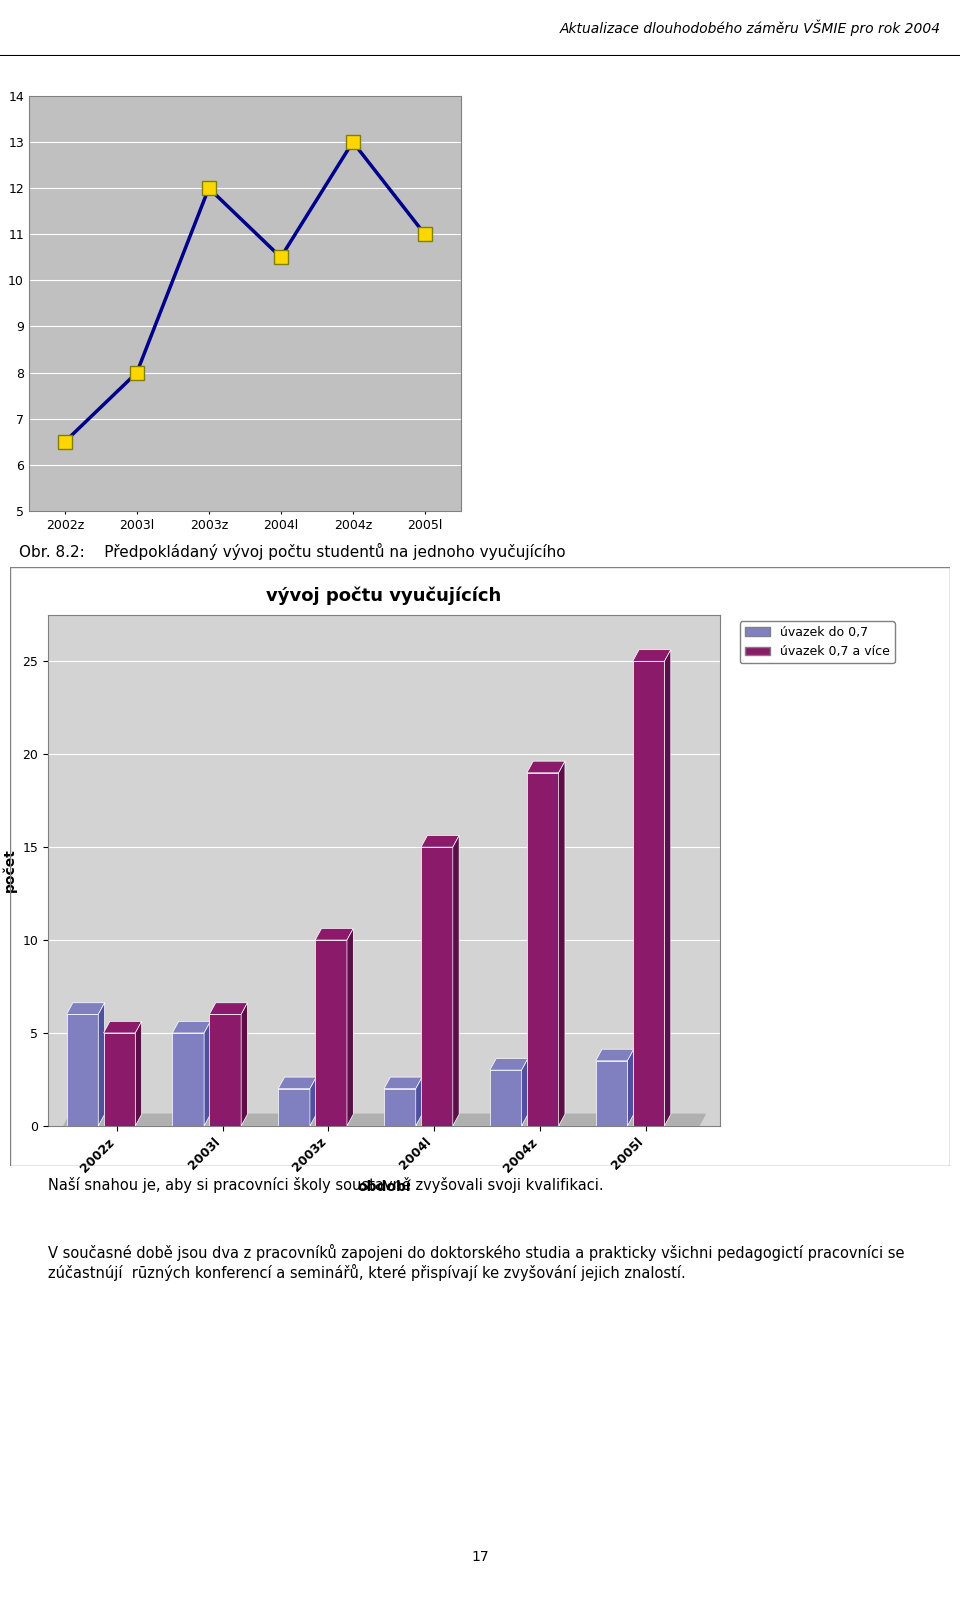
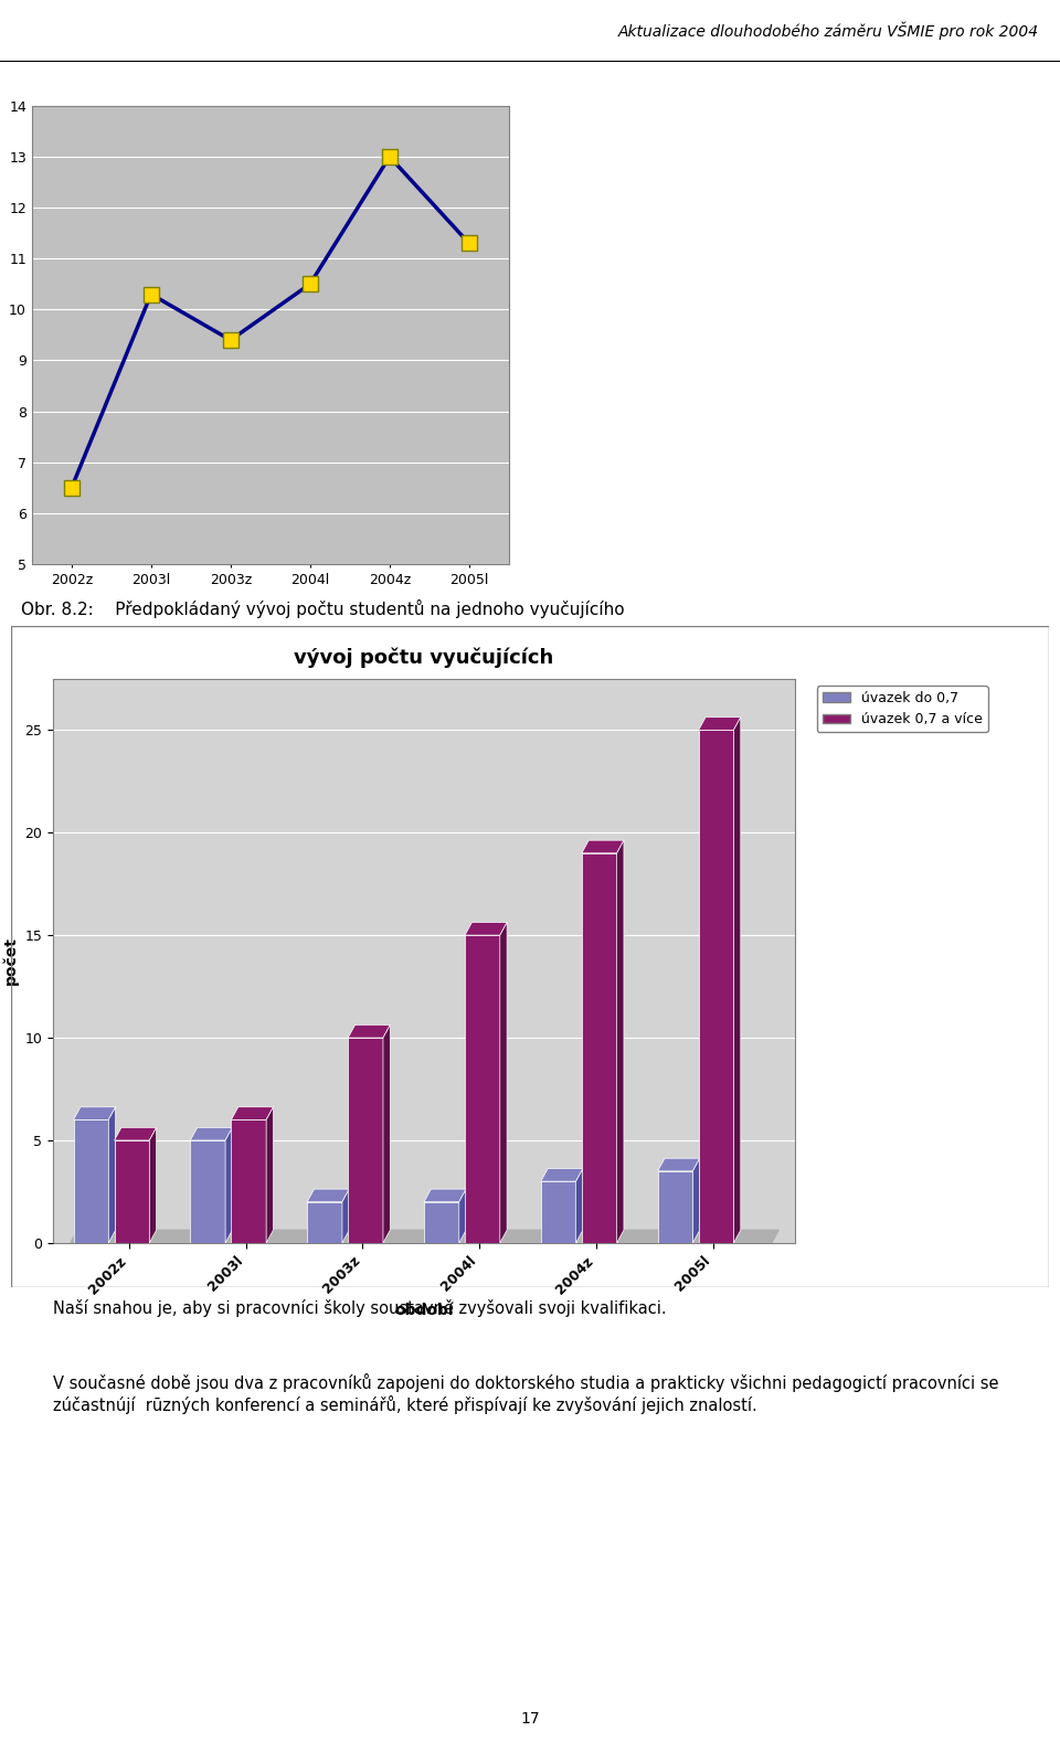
2003l: 8.0 -> 10.3
2003z: 12.0 -> 9.4
2005l: 11.0 -> 11.3
